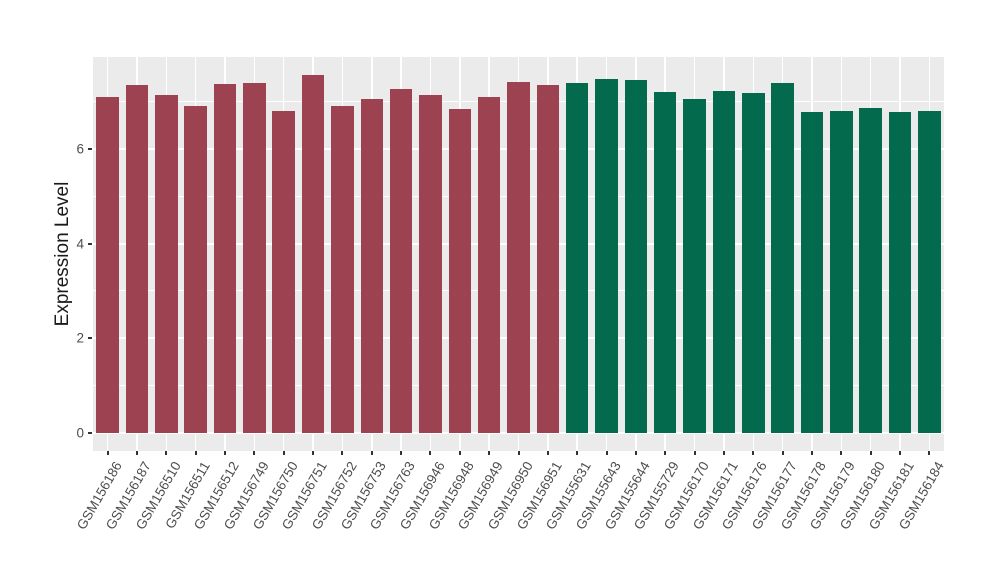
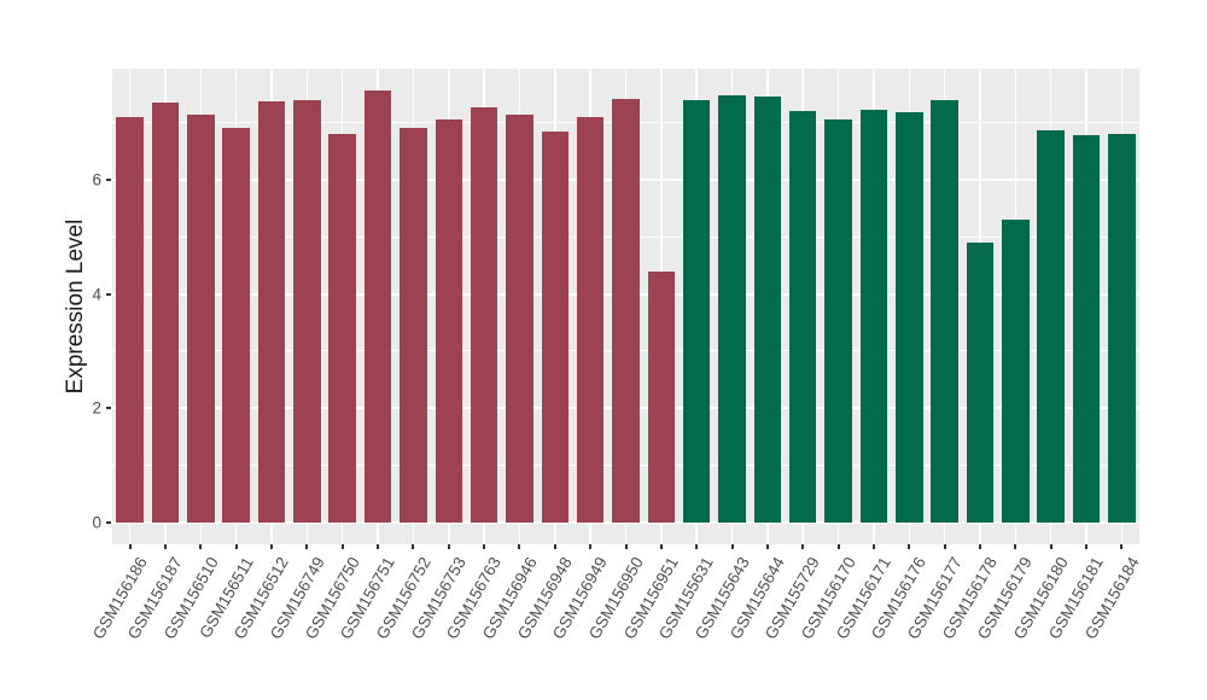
GSM156951: 7.3 -> 4.4
GSM156178: 6.8 -> 4.9
GSM156179: 6.8 -> 5.3
